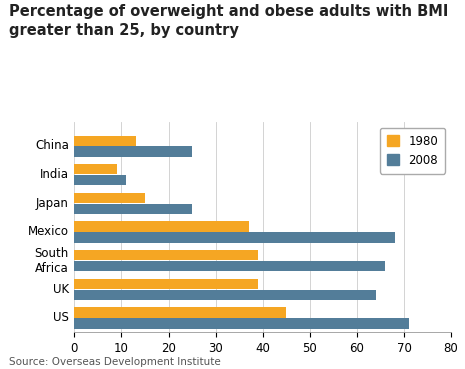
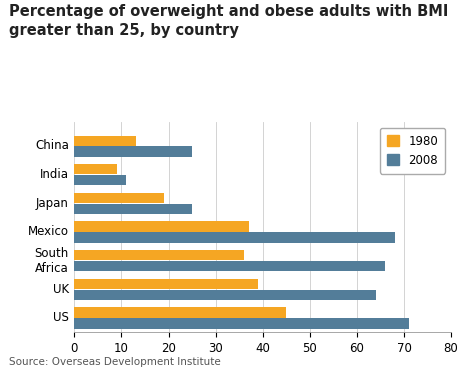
1980/Japan: 15 -> 19
1980/South Africa: 39 -> 36
